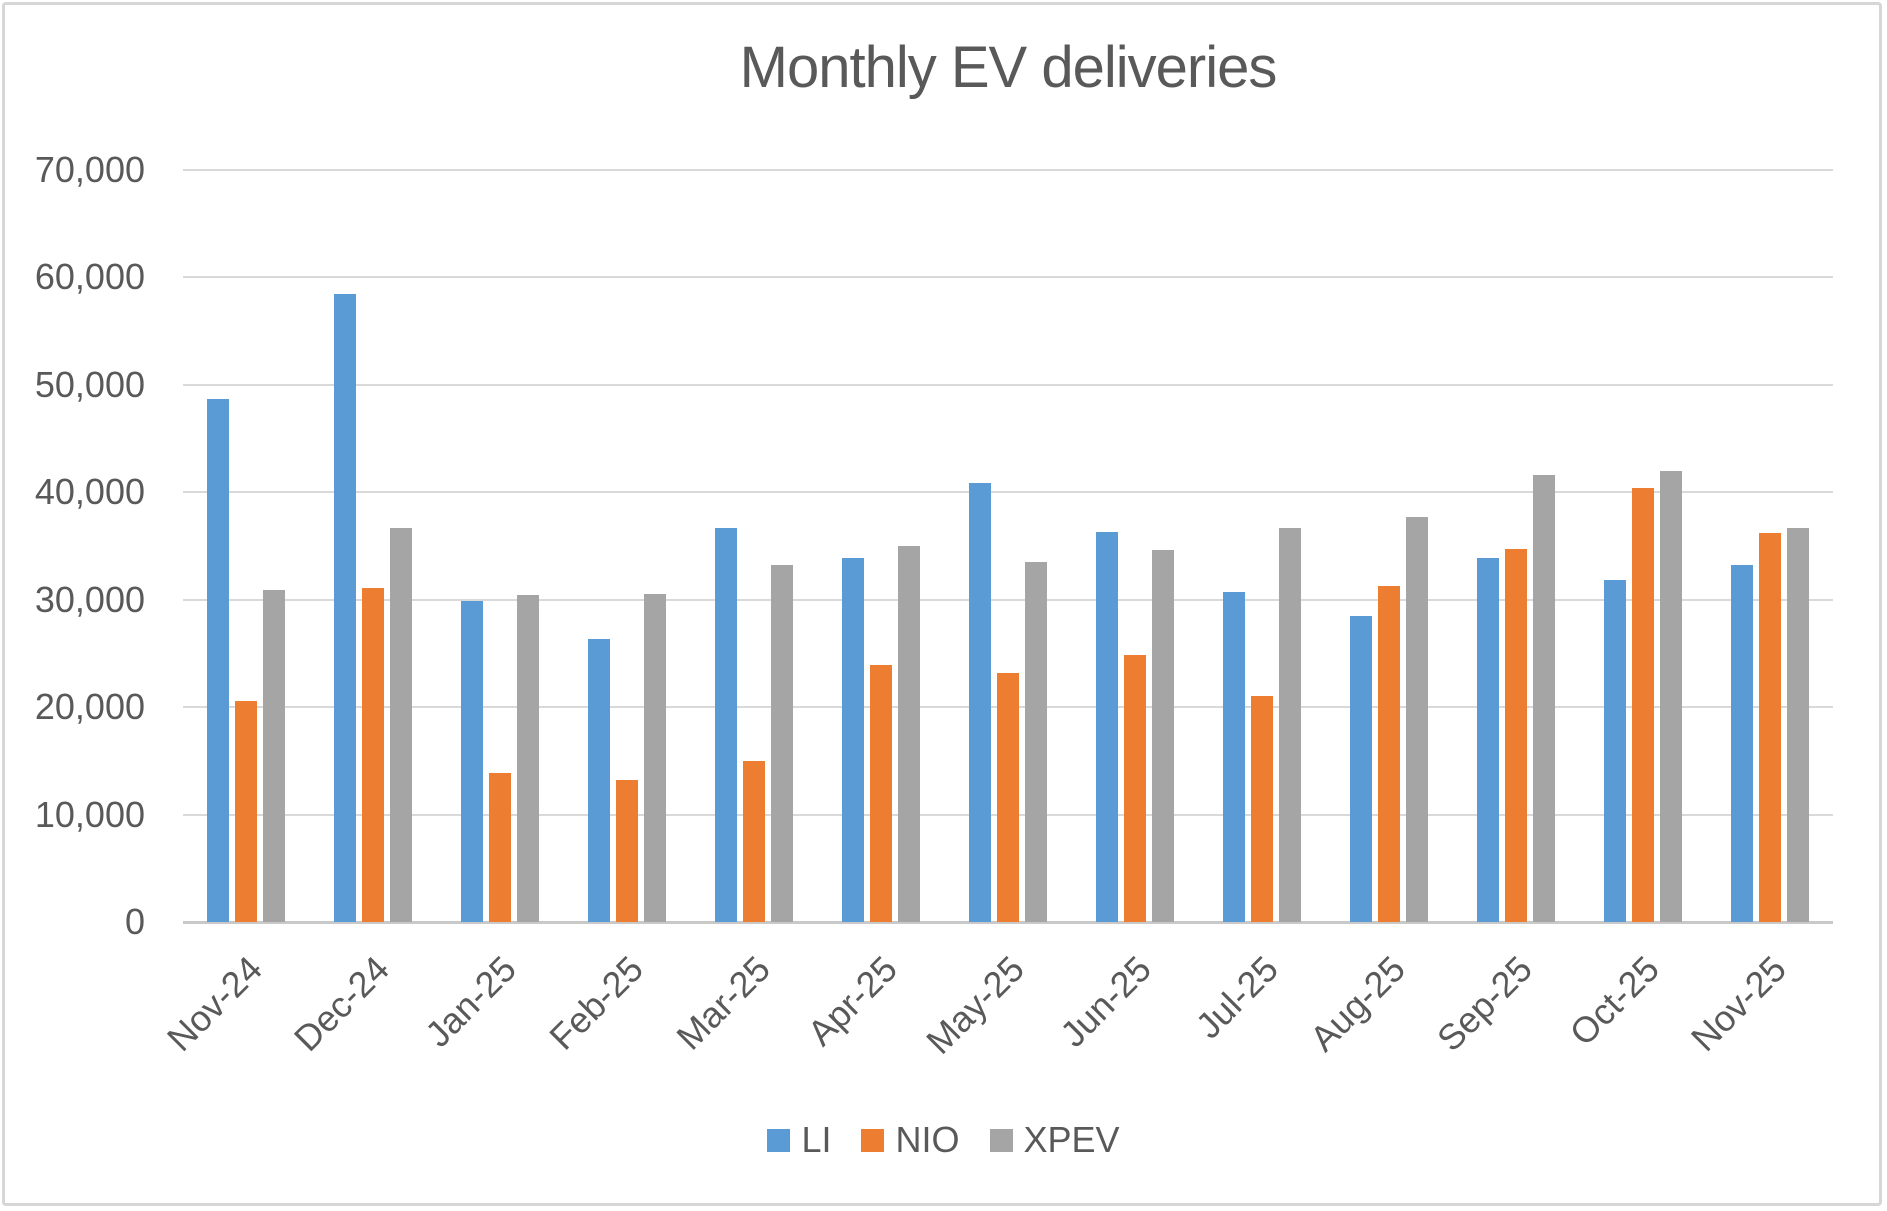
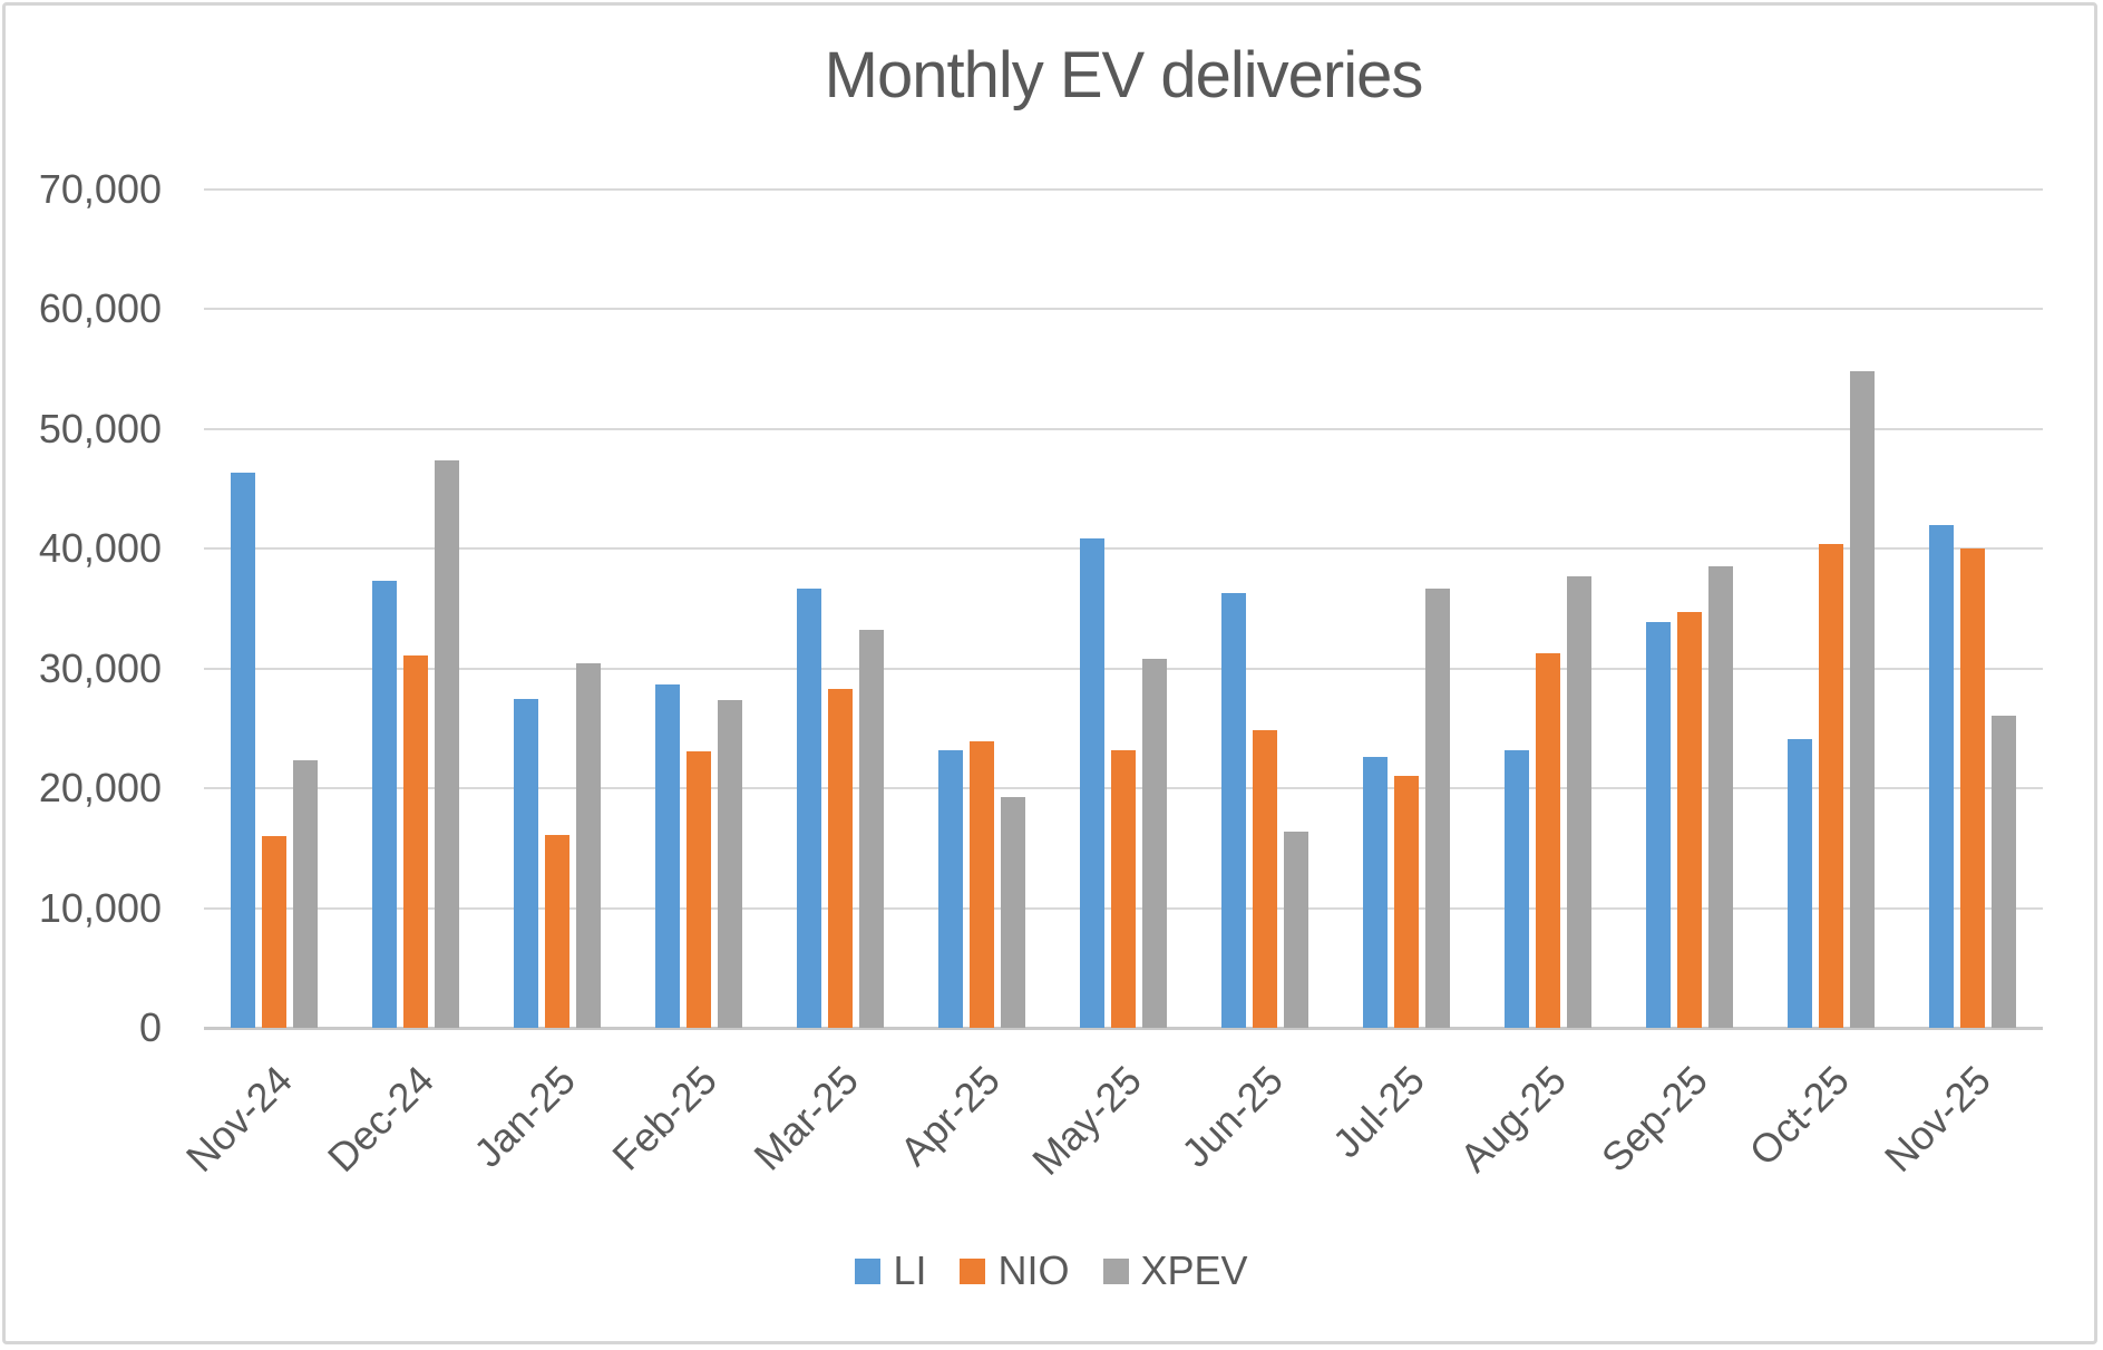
LI/Nov-24: 48700 -> 46400
NIO/Nov-24: 20600 -> 16000
XPEV/Nov-24: 30900 -> 22300
LI/Dec-24: 58500 -> 37300
XPEV/Dec-24: 36700 -> 47400
LI/Jan-25: 29900 -> 27500
NIO/Jan-25: 13900 -> 16100
LI/Feb-25: 26300 -> 28700
NIO/Feb-25: 13200 -> 23100
XPEV/Feb-25: 30500 -> 27400
NIO/Mar-25: 15000 -> 28300
LI/Apr-25: 33900 -> 23200
XPEV/Apr-25: 35000 -> 19300
XPEV/May-25: 33500 -> 30800
XPEV/Jun-25: 34600 -> 16400
LI/Jul-25: 30700 -> 22600
LI/Aug-25: 28500 -> 23200
XPEV/Sep-25: 41600 -> 38500
LI/Oct-25: 31800 -> 24100
XPEV/Oct-25: 42000 -> 54800
LI/Nov-25: 33200 -> 42000
NIO/Nov-25: 36200 -> 40000
XPEV/Nov-25: 36700 -> 26100
